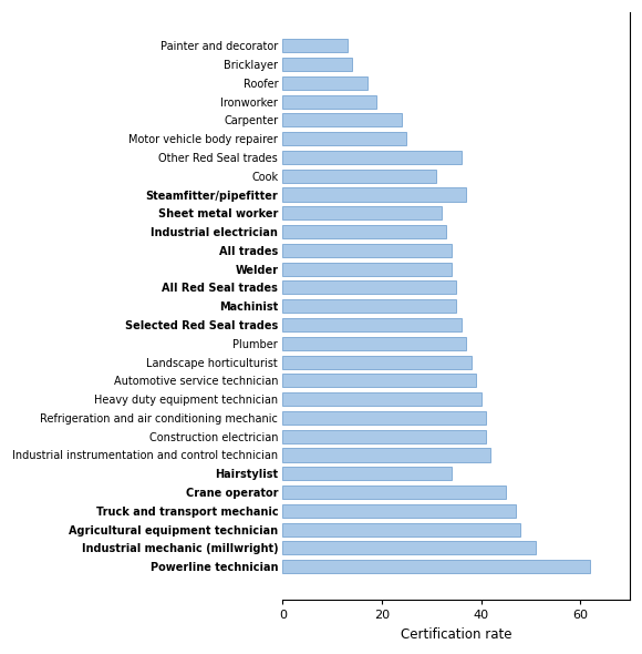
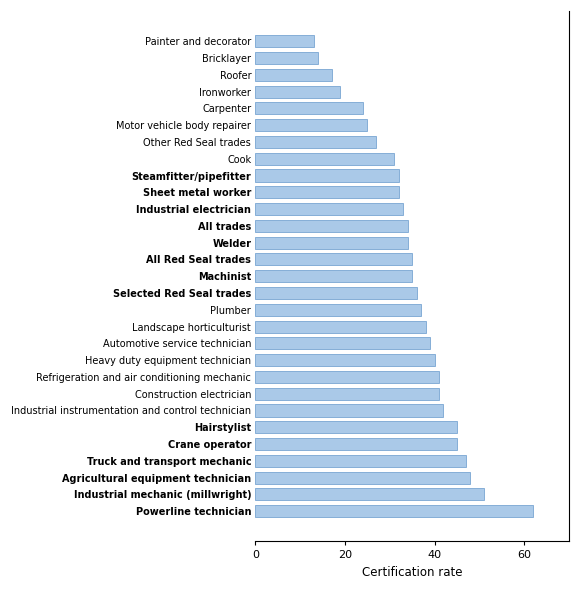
Other Red Seal trades: 36 -> 27
Steamfitter/pipefitter: 37 -> 32
Hairstylist: 34 -> 45
